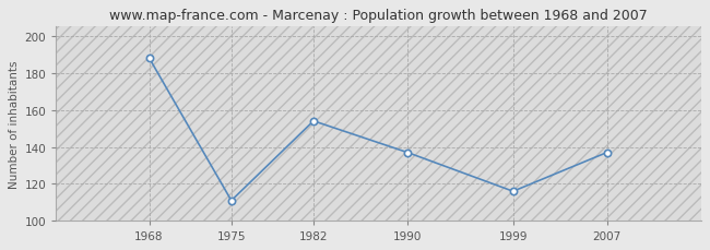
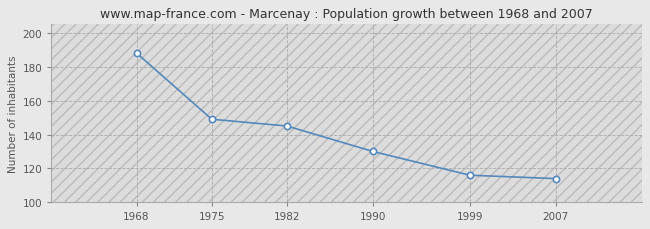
1975: 111 -> 149
1982: 154 -> 145
1990: 137 -> 130
2007: 137 -> 114
